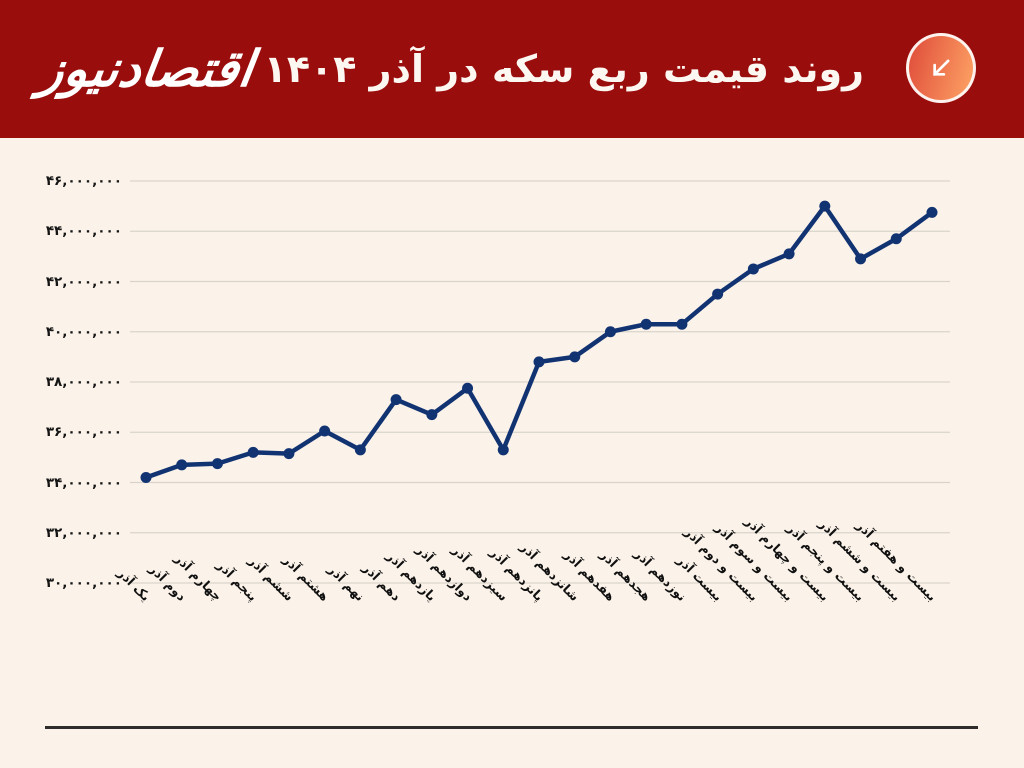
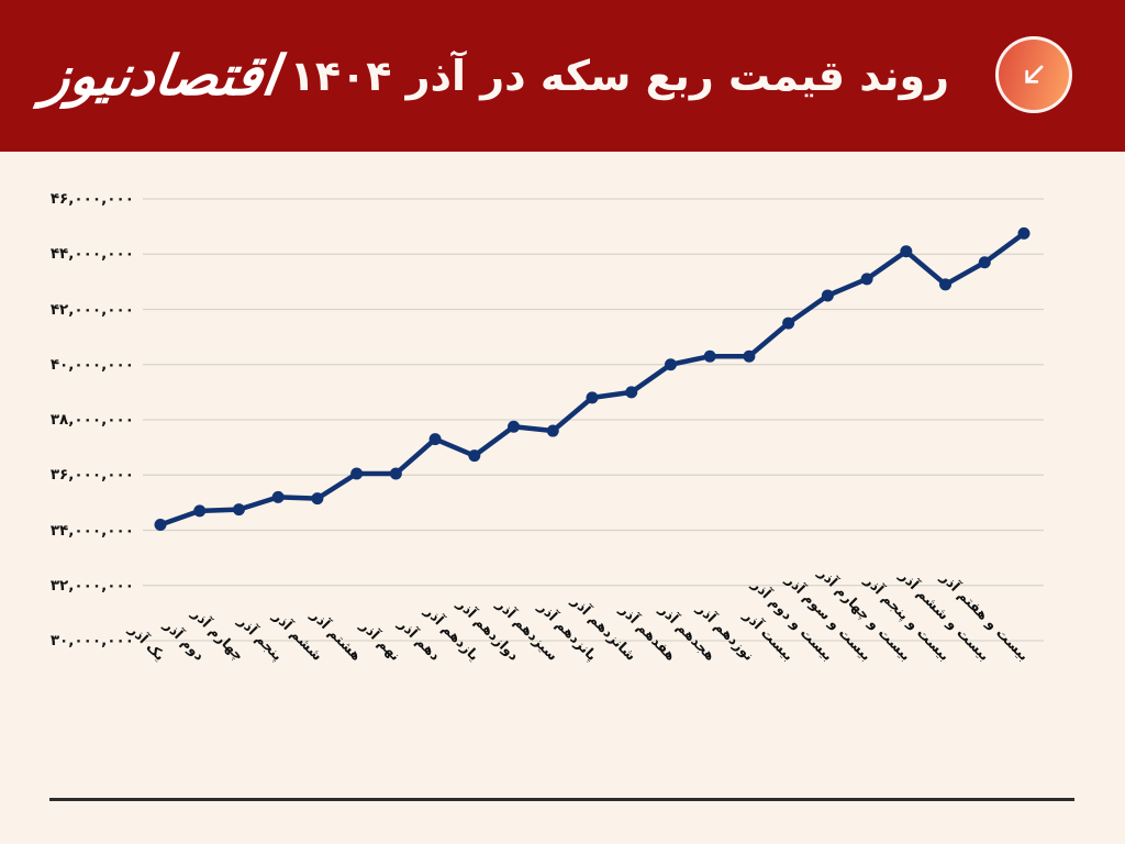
نهم آذر: 35300000 -> 36000000
سیزدهم آذر: 35300000 -> 37600000
بیست و چهارم آذر: 45000000 -> 44100000
